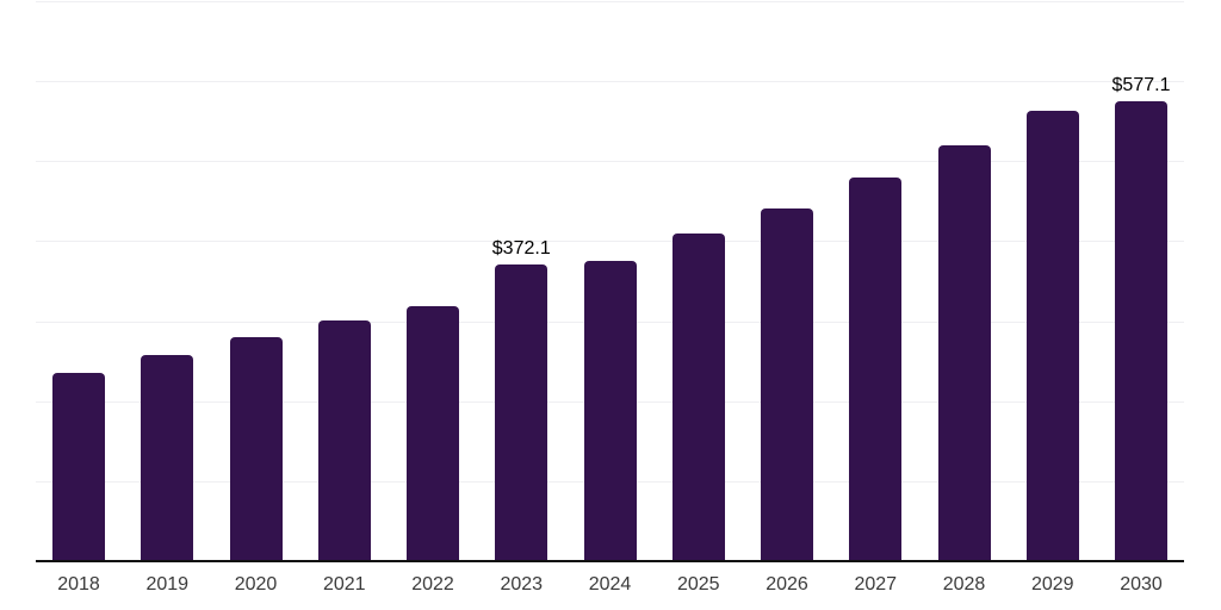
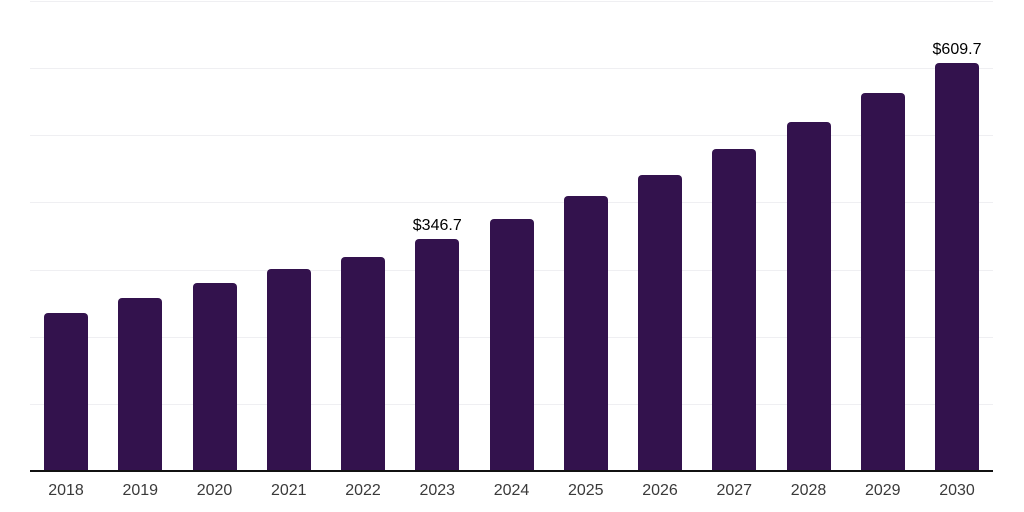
2023: $372.1 -> $346.7
2030: $577.1 -> $609.7
